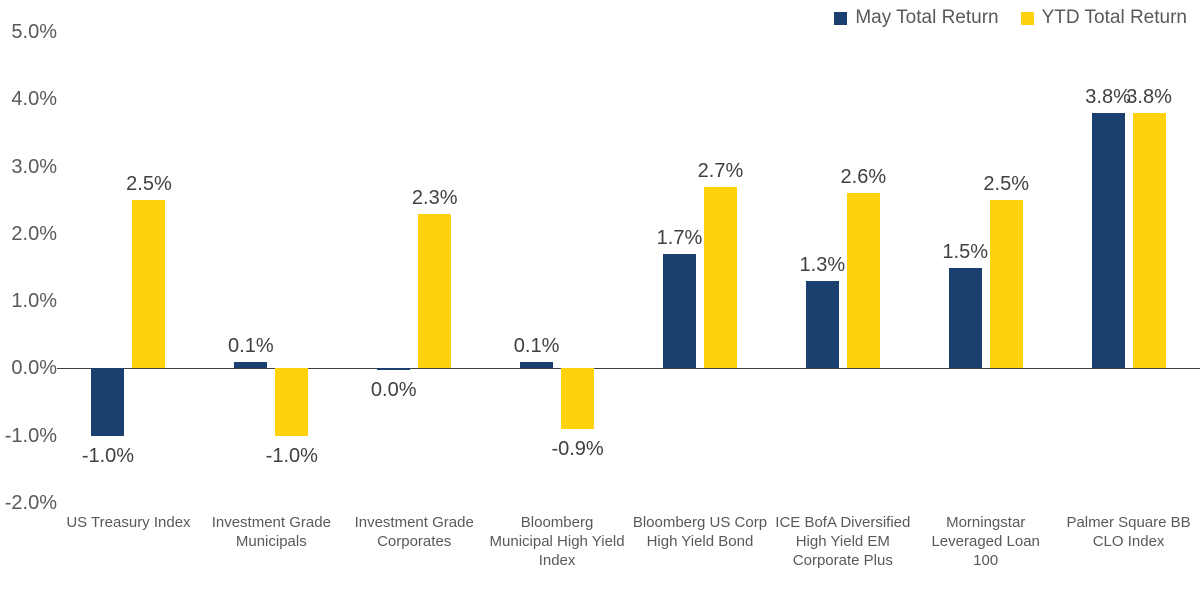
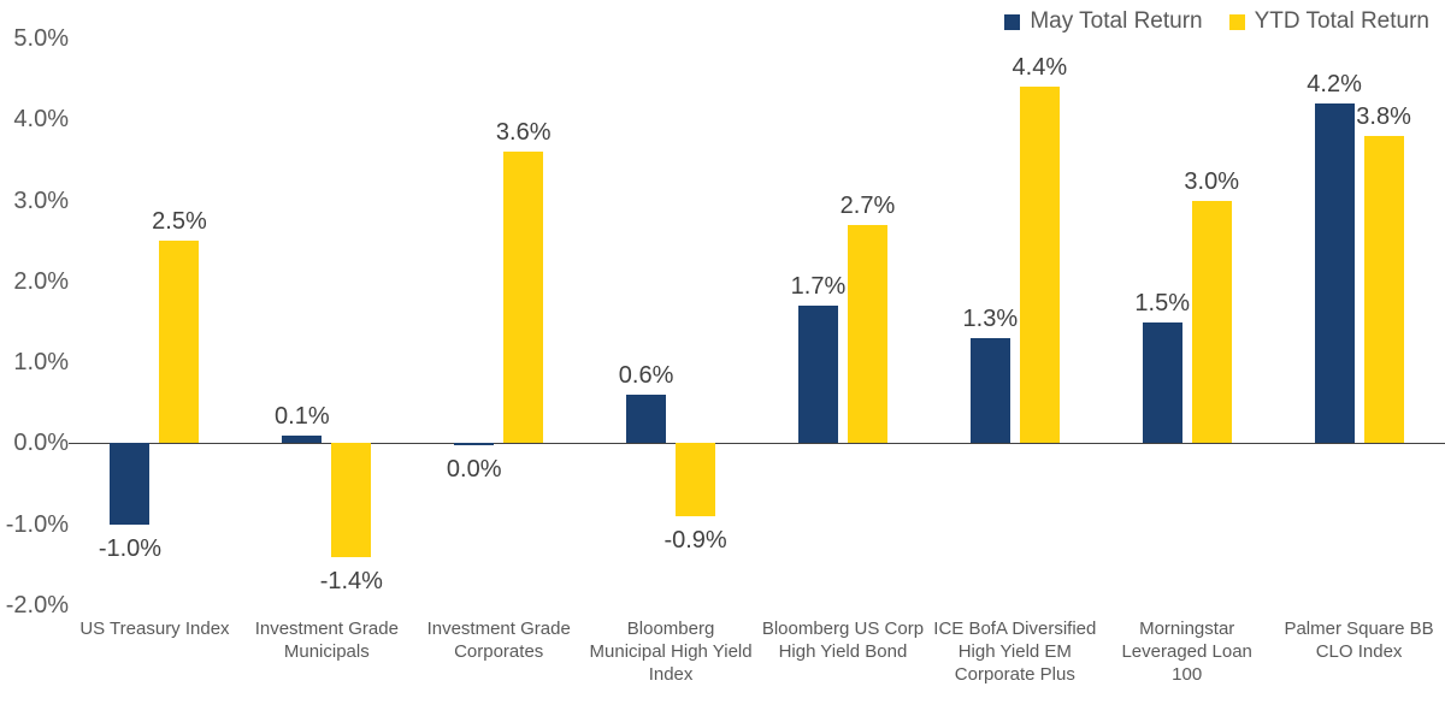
YTD Total Return/Investment Grade Municipals: -1.0% -> -1.4%
YTD Total Return/Investment Grade Corporates: 2.3% -> 3.6%
May Total Return/Bloomberg Municipal High Yield Index: 0.1% -> 0.6%
YTD Total Return/ICE BofA Diversified High Yield EM Corporate Plus: 2.6% -> 4.4%
YTD Total Return/Morningstar Leveraged Loan 100: 2.5% -> 3.0%
May Total Return/Palmer Square BB CLO Index: 3.8% -> 4.2%
